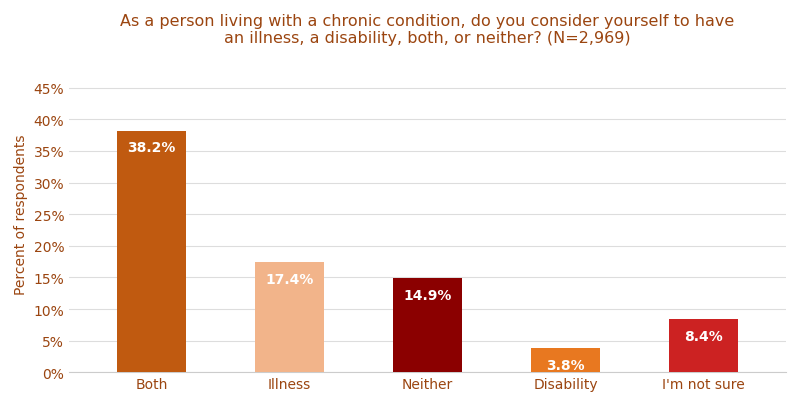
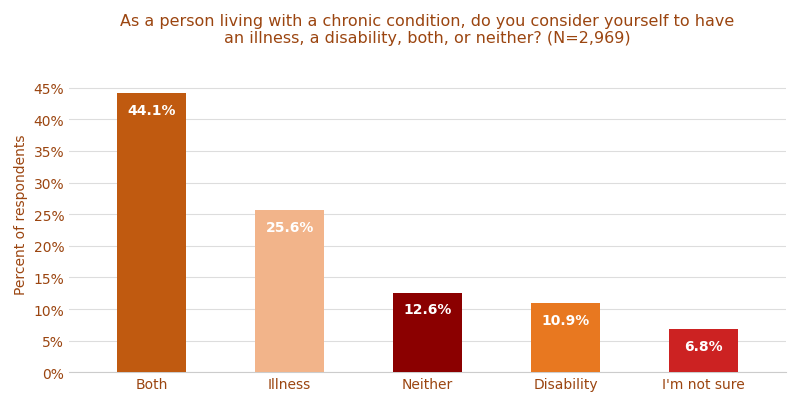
Both: 38.2% -> 44.1%
Illness: 17.4% -> 25.6%
Neither: 14.9% -> 12.6%
Disability: 3.8% -> 10.9%
I'm not sure: 8.4% -> 6.8%
